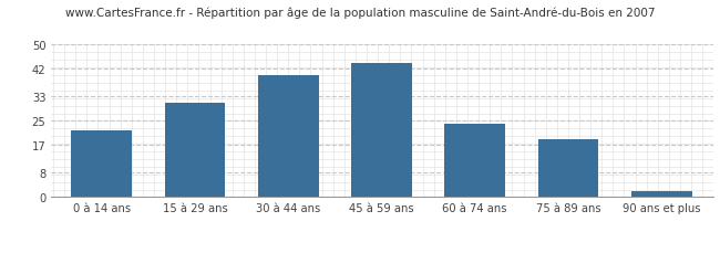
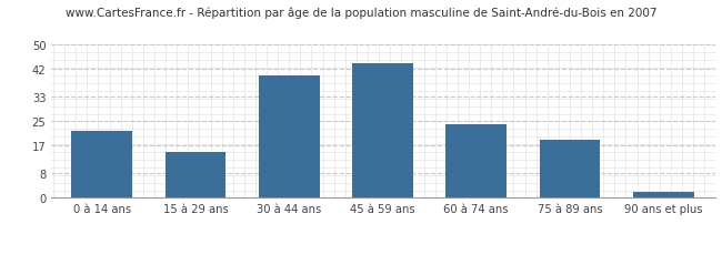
15 à 29 ans: 31 -> 15
